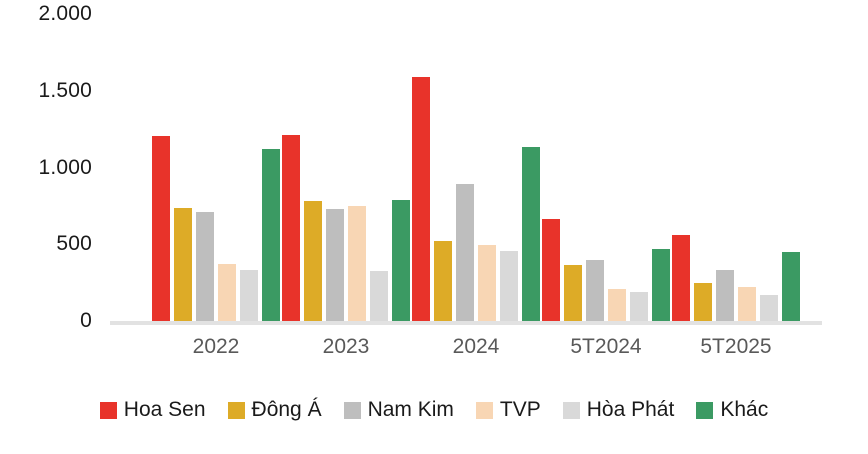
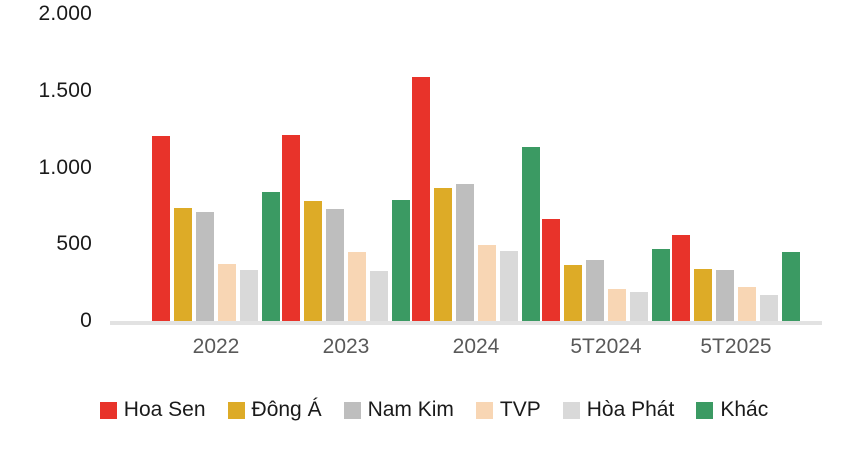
Khác/2022: 1120 -> 840
TVP/2023: 750 -> 450
Đông Á/2024: 520 -> 860
Đông Á/5T2025: 250 -> 340
